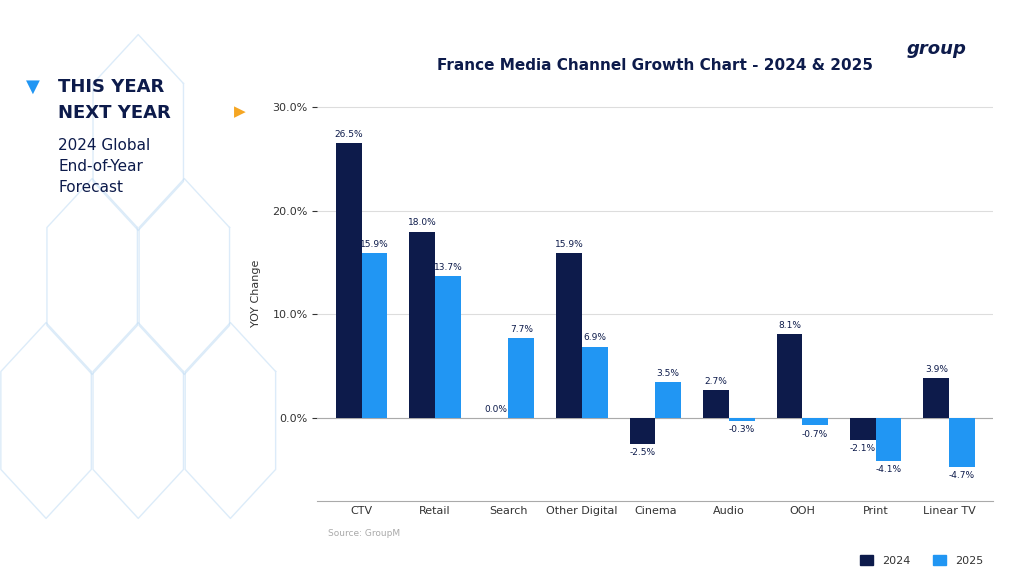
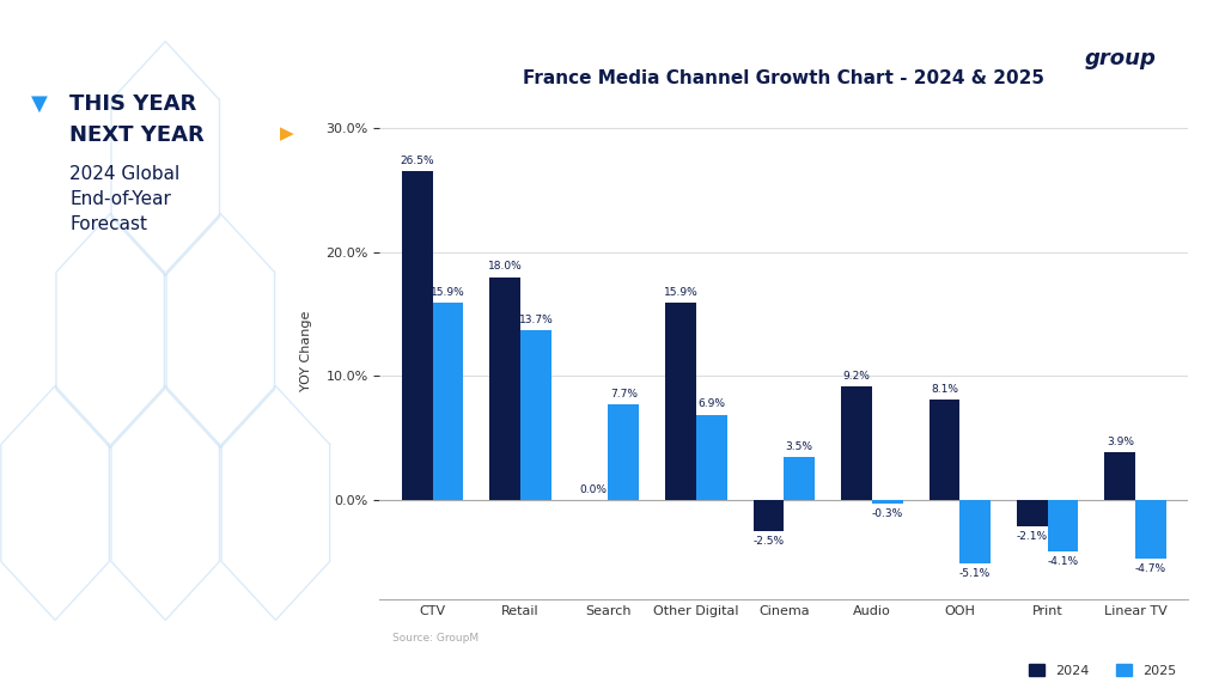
France Media Channel Growth Chart - 2024 & 2025/2024/Audio: 2.7% -> 9.2%
France Media Channel Growth Chart - 2024 & 2025/2025/OOH: -0.7% -> -5.1%
